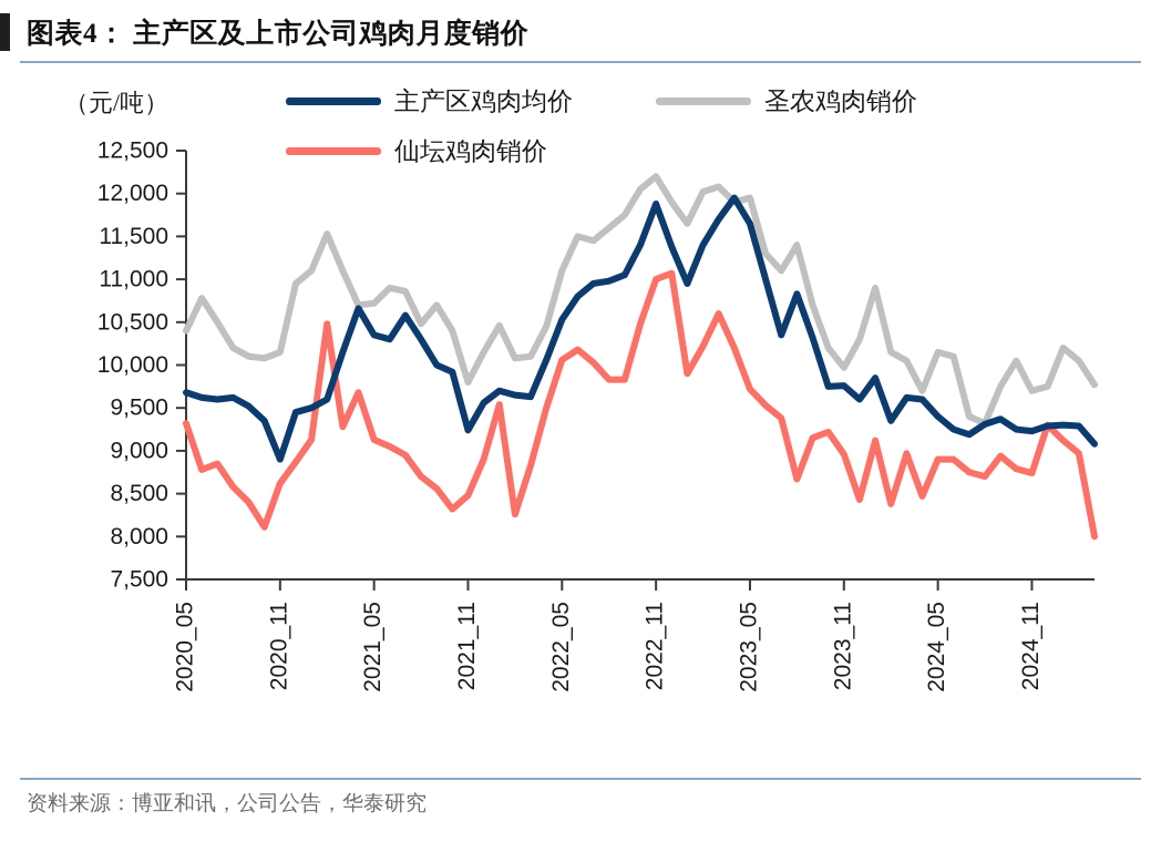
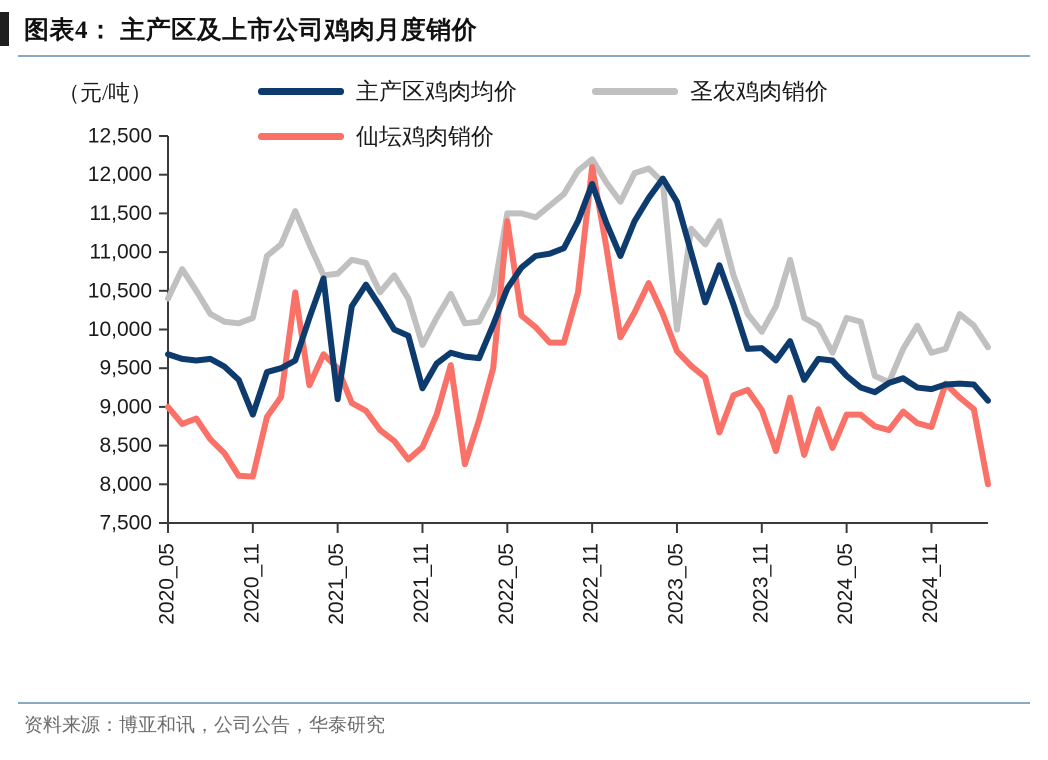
仙坛鸡肉销价/2020_05: 9300 -> 9000
仙坛鸡肉销价/2020_11: 8600 -> 8100
主产区鸡肉均价/2021_05: 10400 -> 9100
仙坛鸡肉销价/2021_05: 9100 -> 9500
圣农鸡肉销价/2022_05: 11100 -> 11500
仙坛鸡肉销价/2022_05: 10100 -> 11400
仙坛鸡肉销价/2022_11: 11000 -> 12100
圣农鸡肉销价/2023_05: 12000 -> 10000
